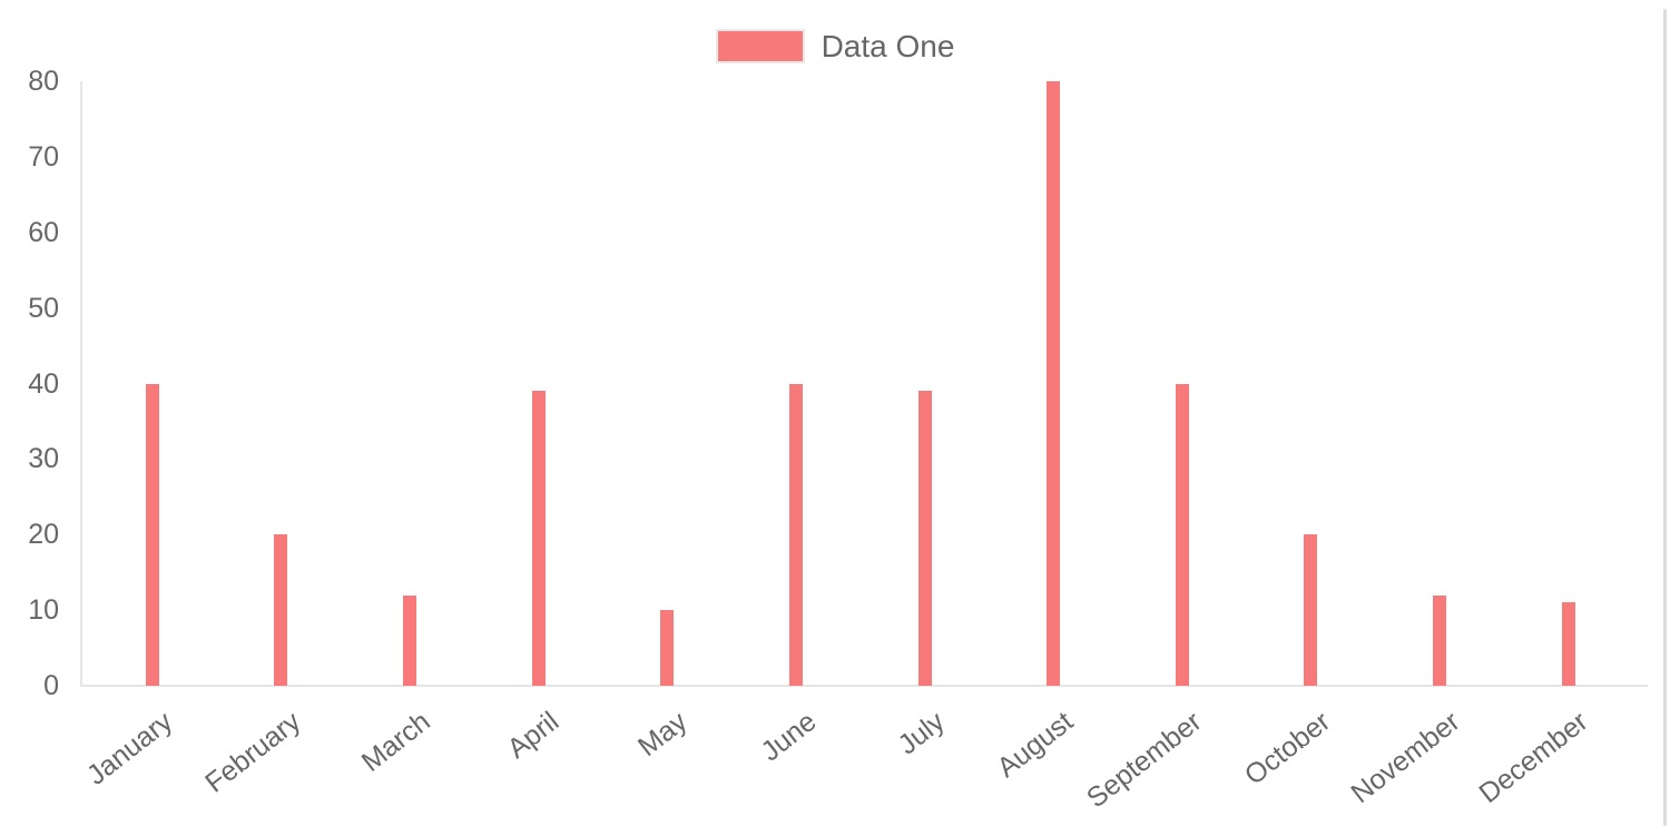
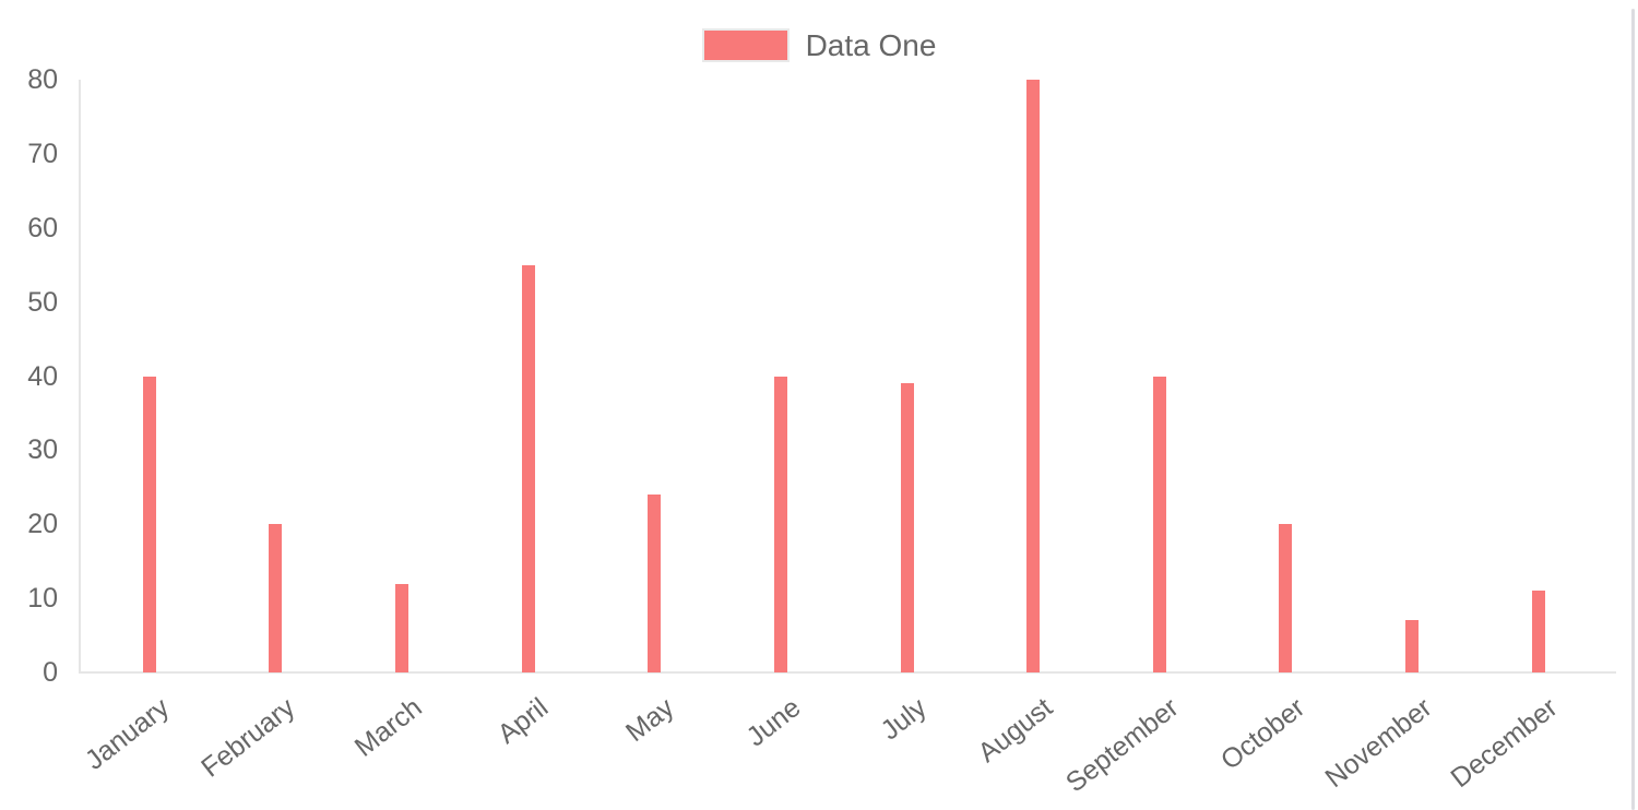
April: 39 -> 55
May: 10 -> 24
November: 12 -> 7
